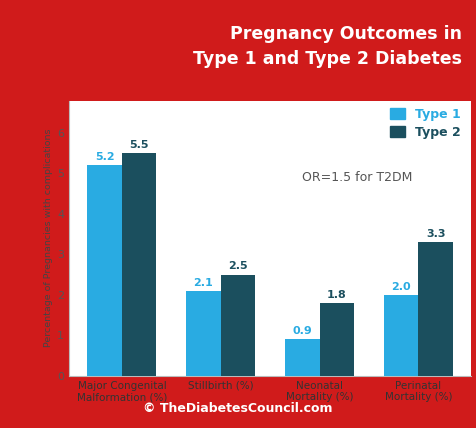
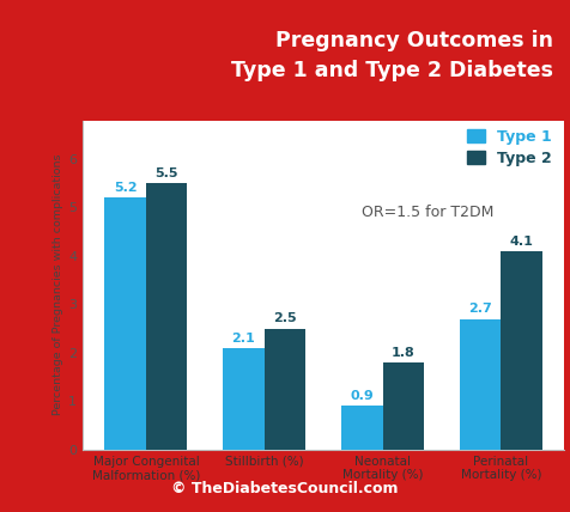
Type 1/Perinatal Mortality (%): 2.0 -> 2.7
Type 2/Perinatal Mortality (%): 3.3 -> 4.1
